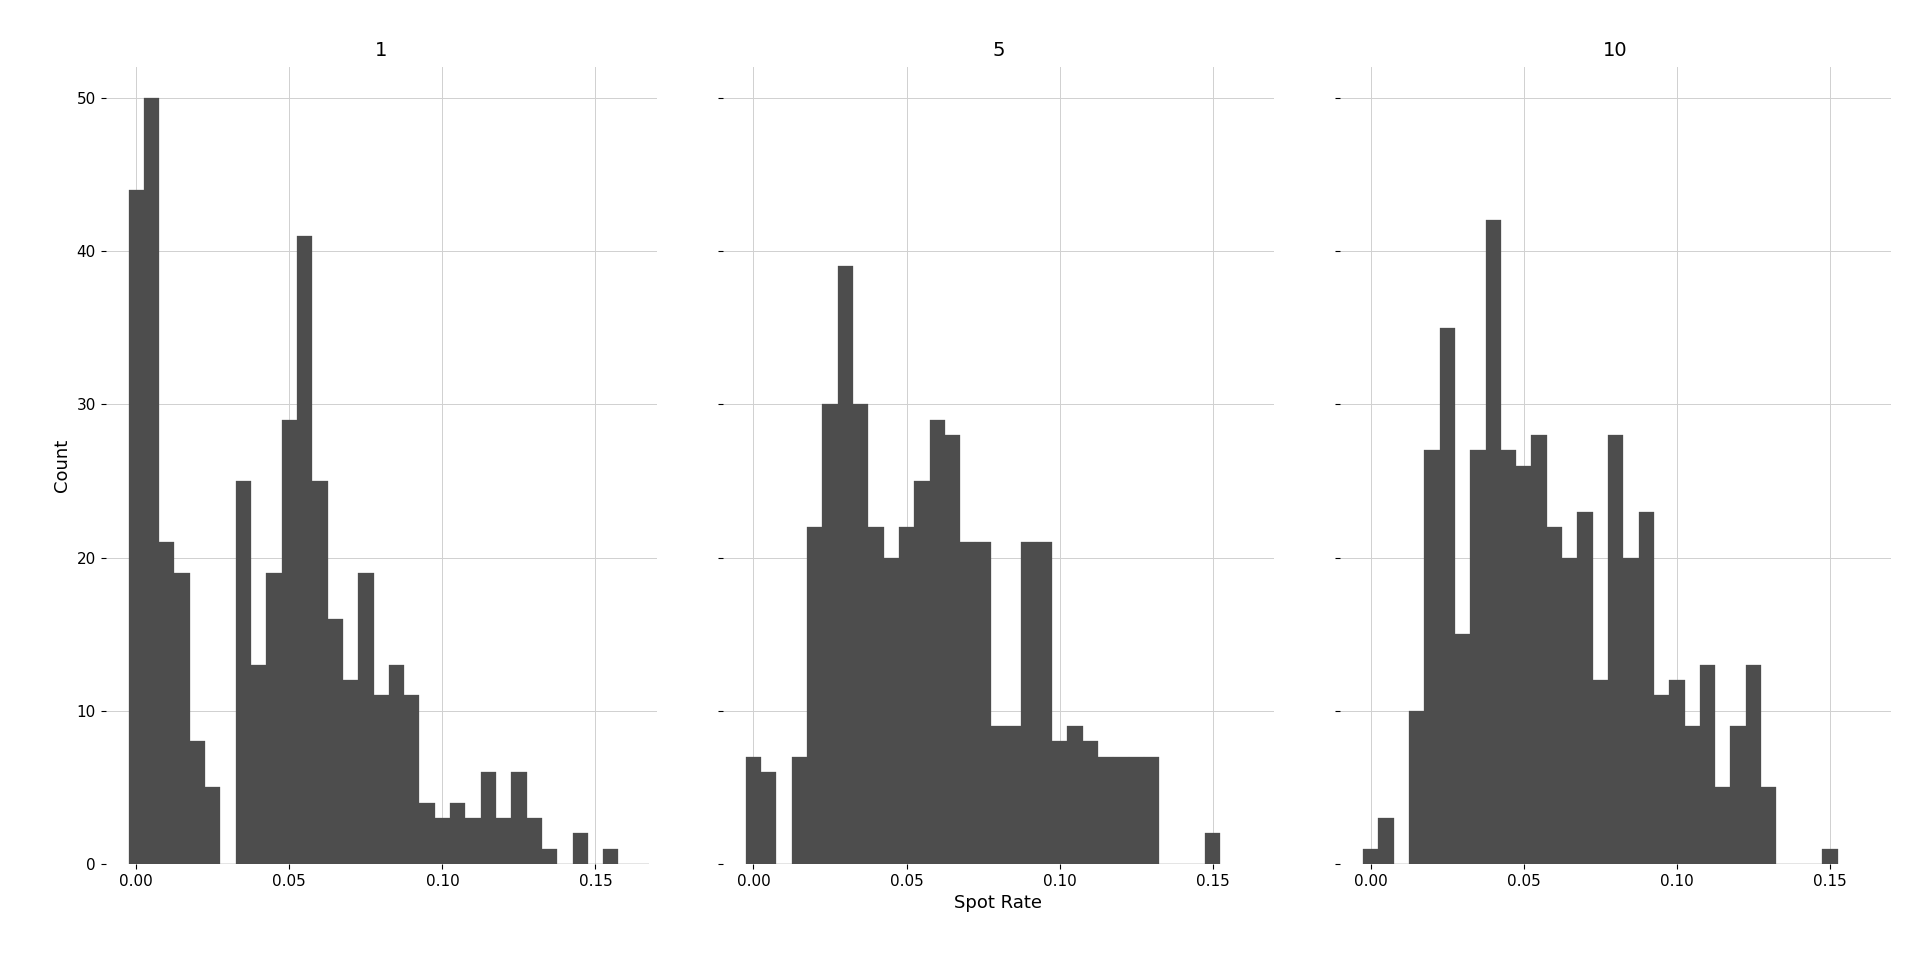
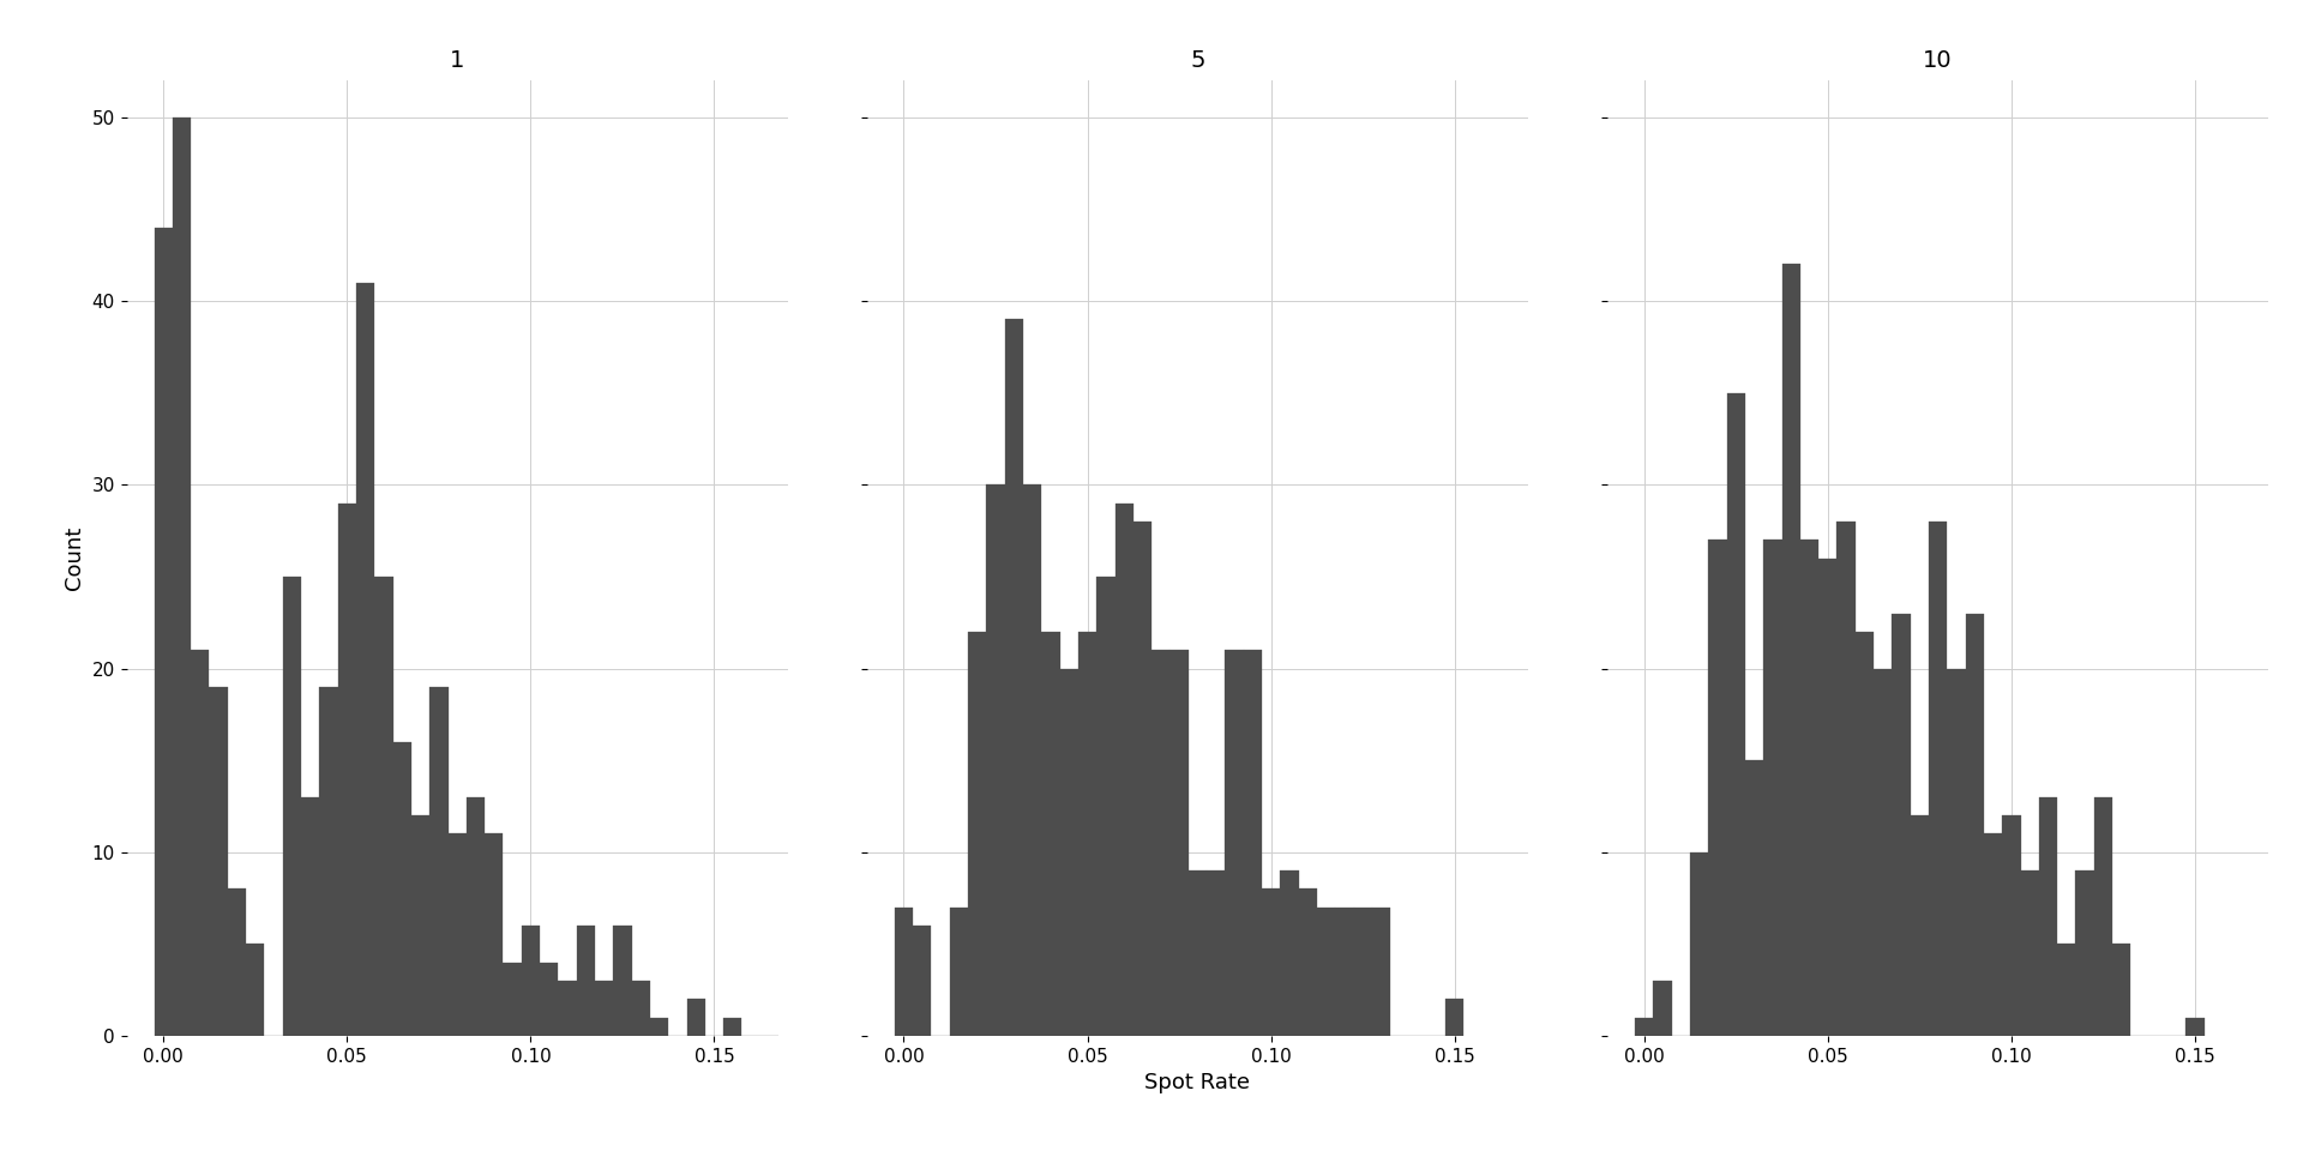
1/0.10: 3 -> 6
